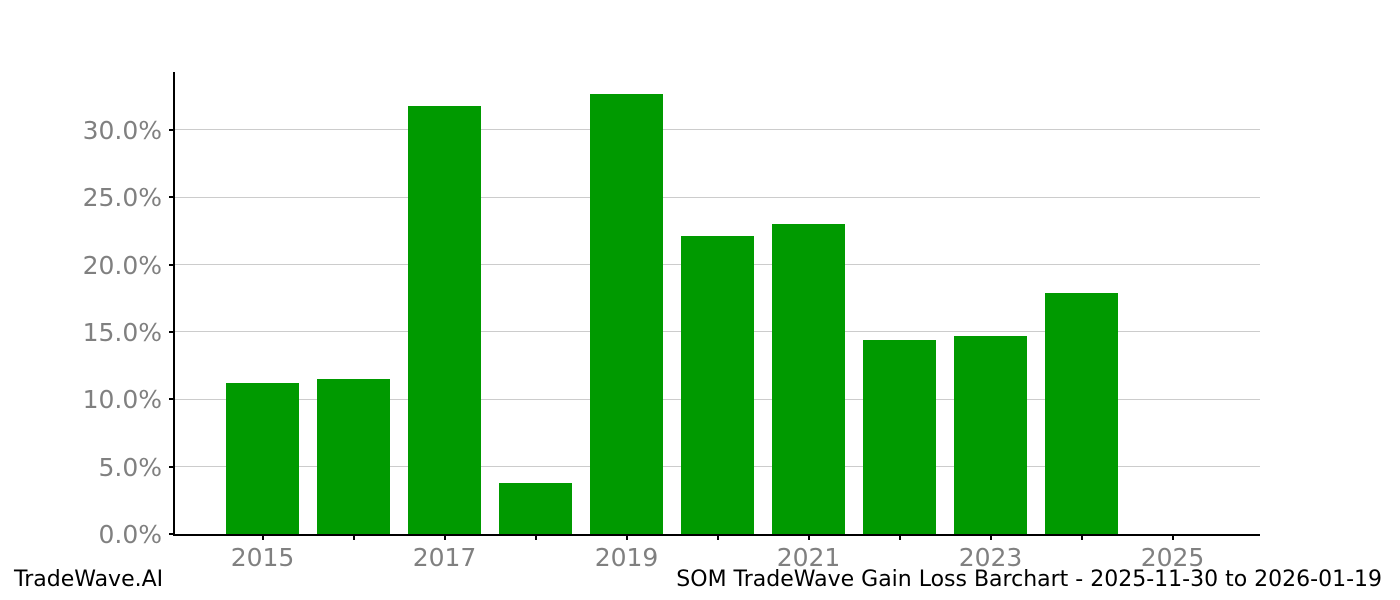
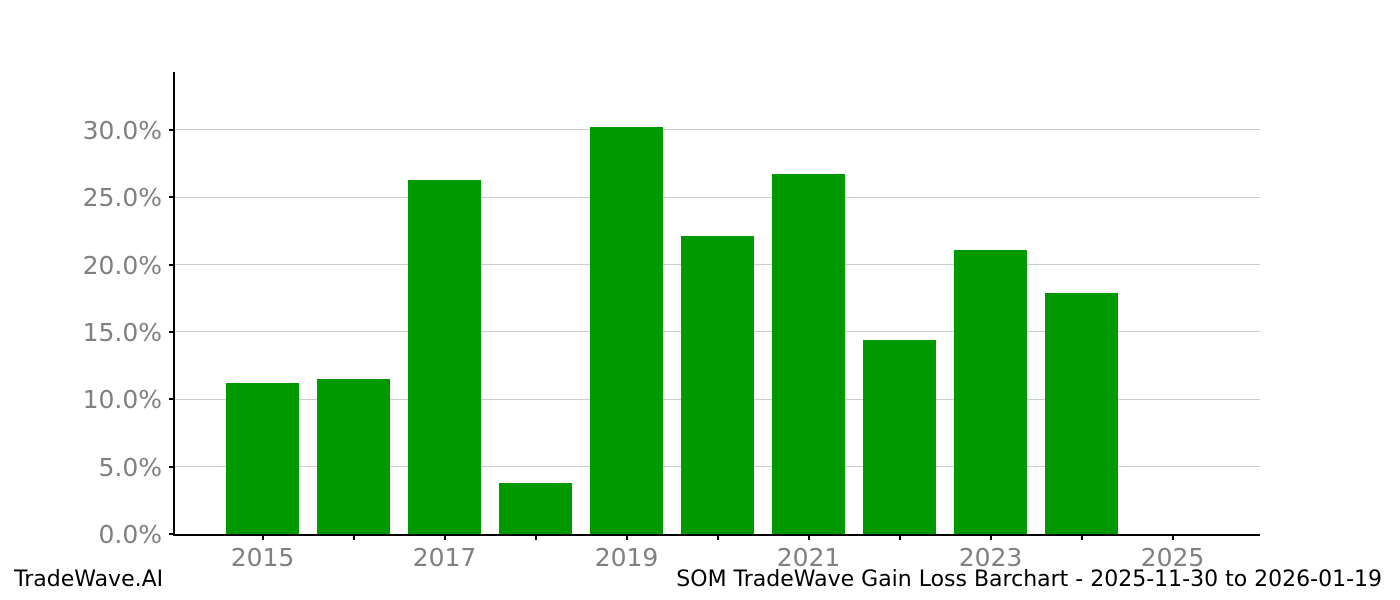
2017: 31.8% -> 26.3%
2019: 32.7% -> 30.2%
2021: 23.0% -> 26.7%
2023: 14.7% -> 21.1%
